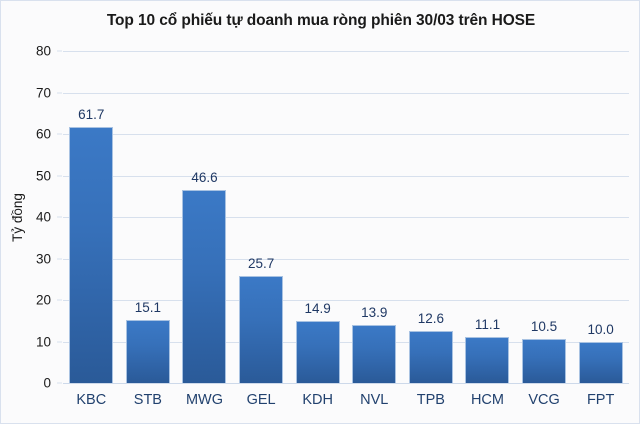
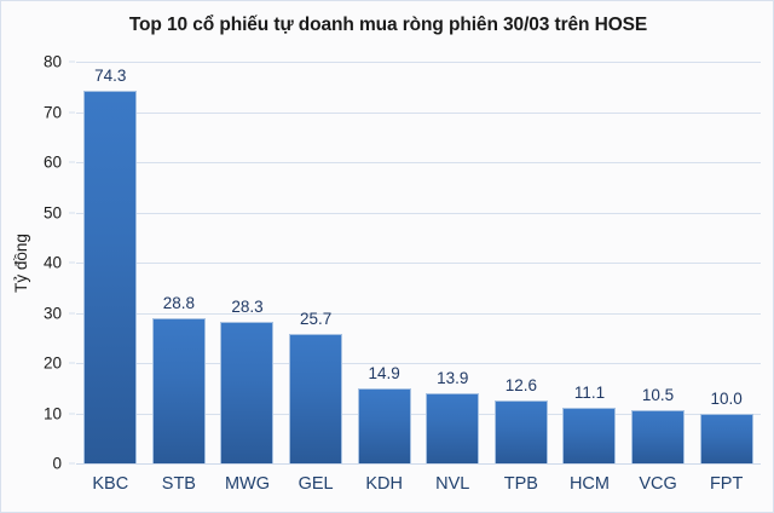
KBC: 61.7 -> 74.3
STB: 15.1 -> 28.8
MWG: 46.6 -> 28.3
